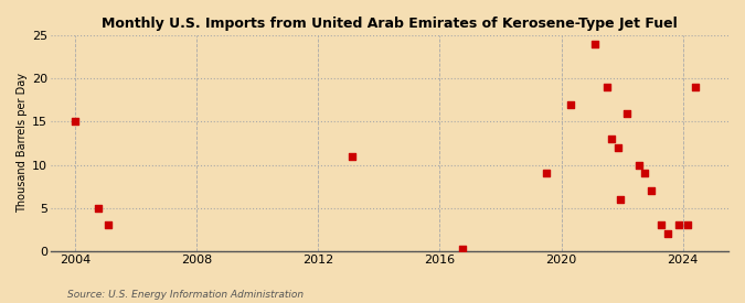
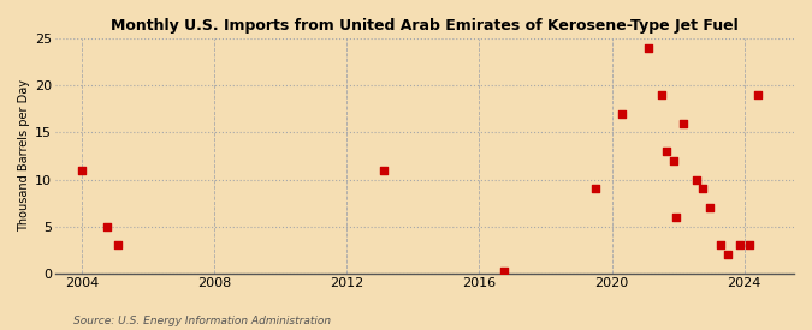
2004: 15.0 -> 11.0
